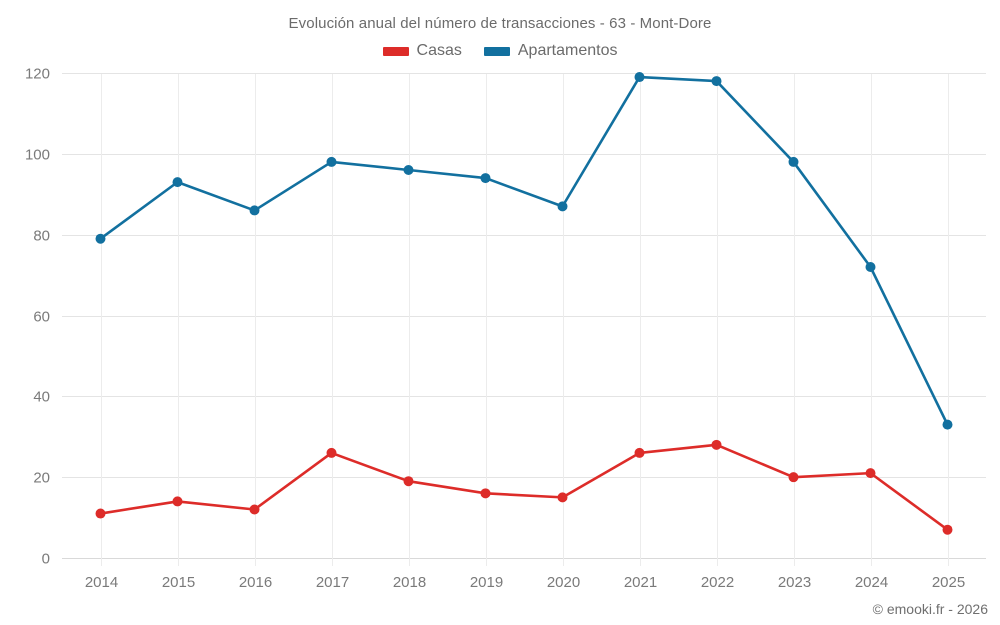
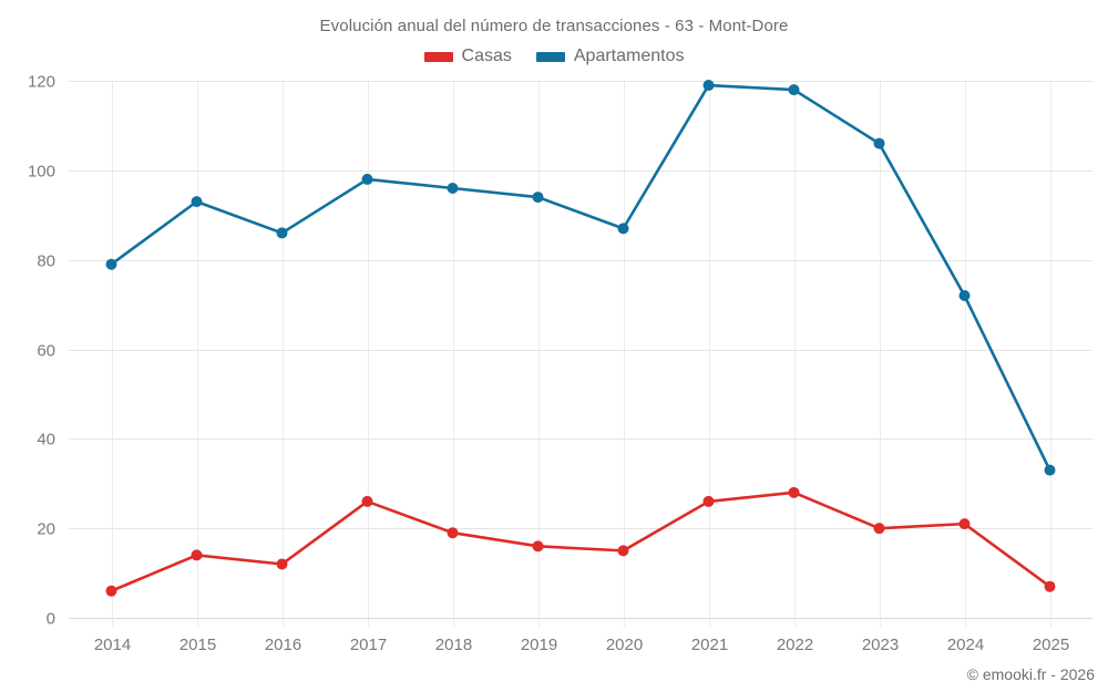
Casas/2014: 11 -> 6
Apartamentos/2023: 98 -> 106
